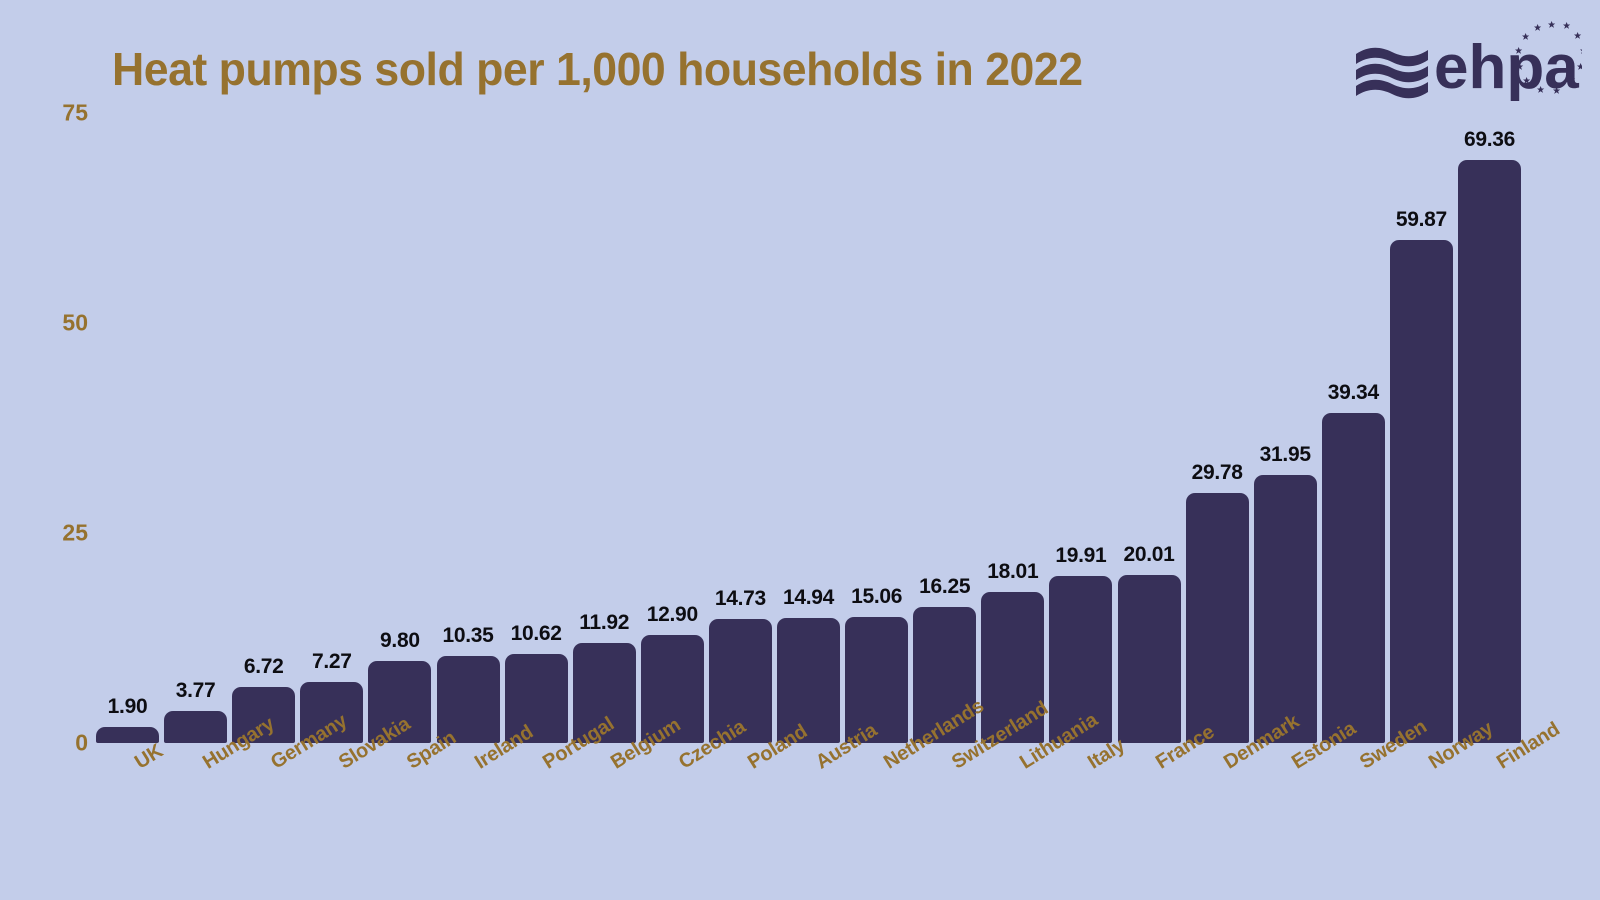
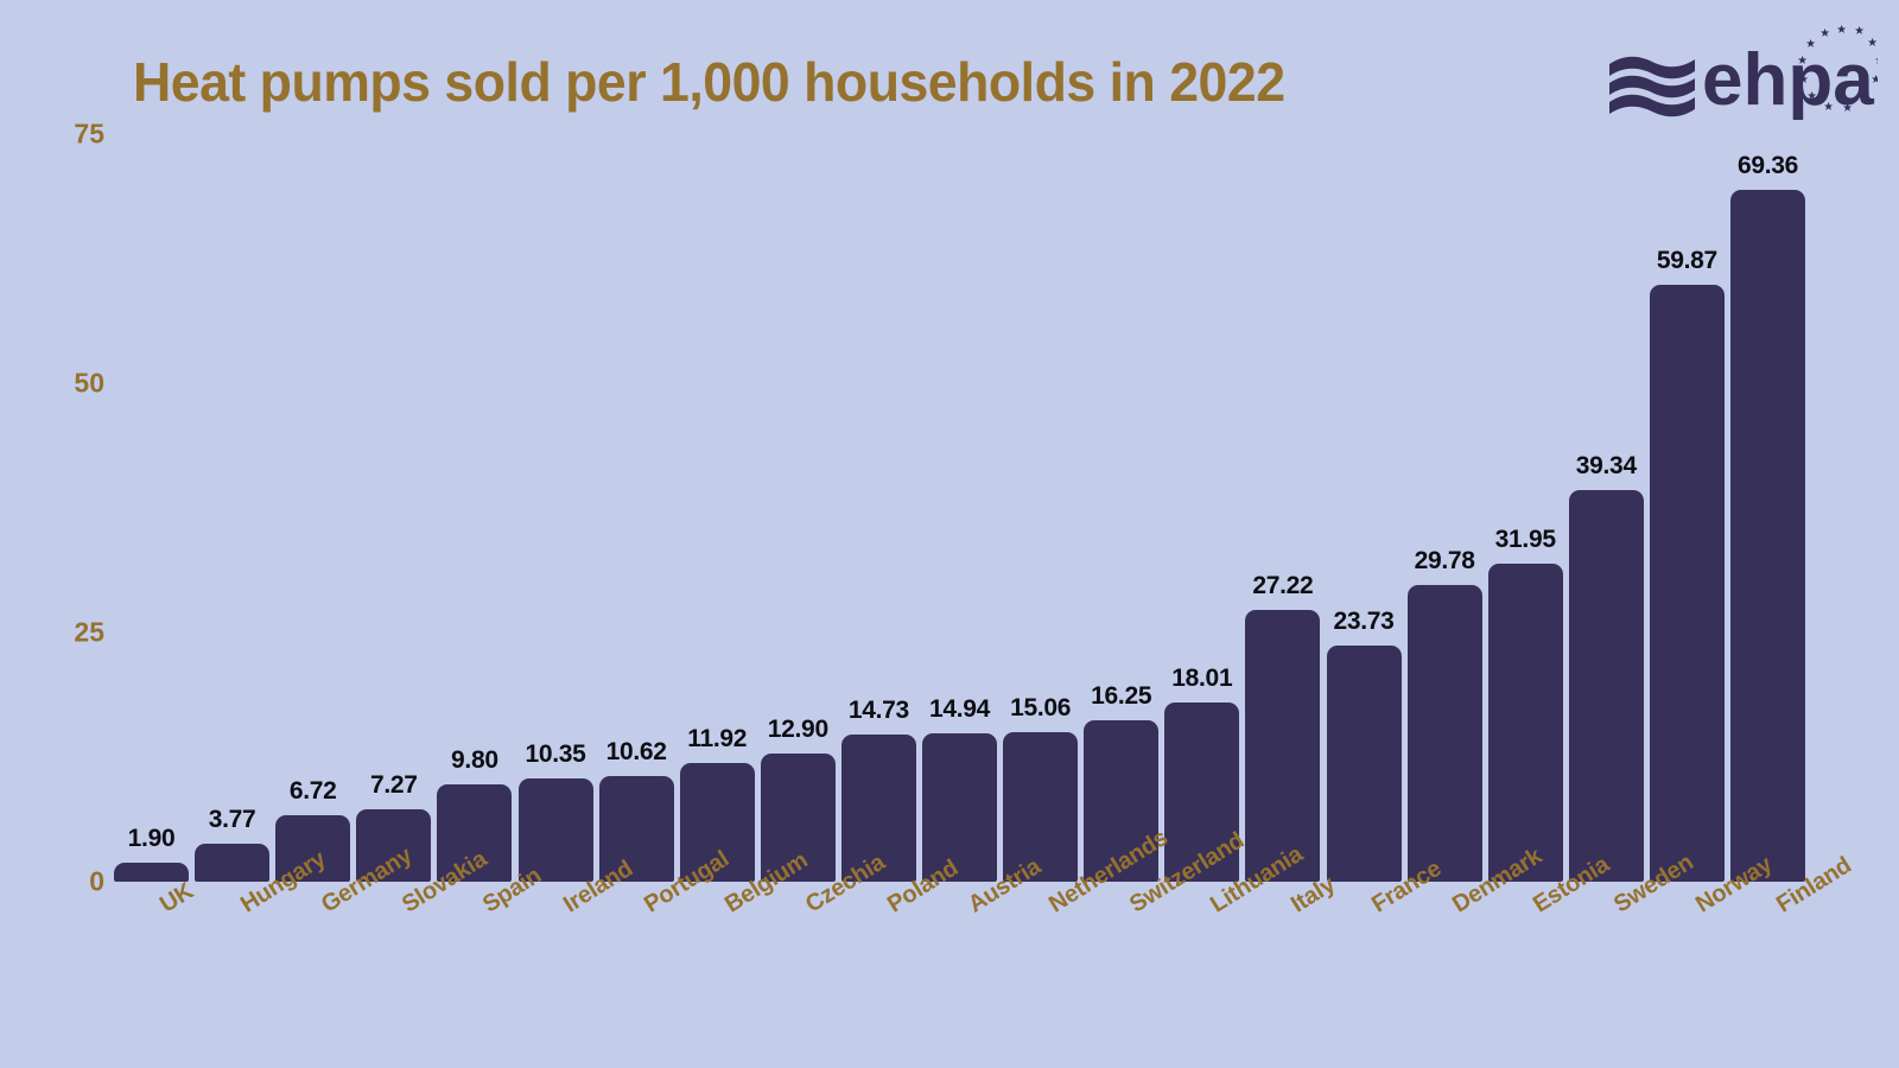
Italy: 19.91 -> 27.22
France: 20.01 -> 23.73
